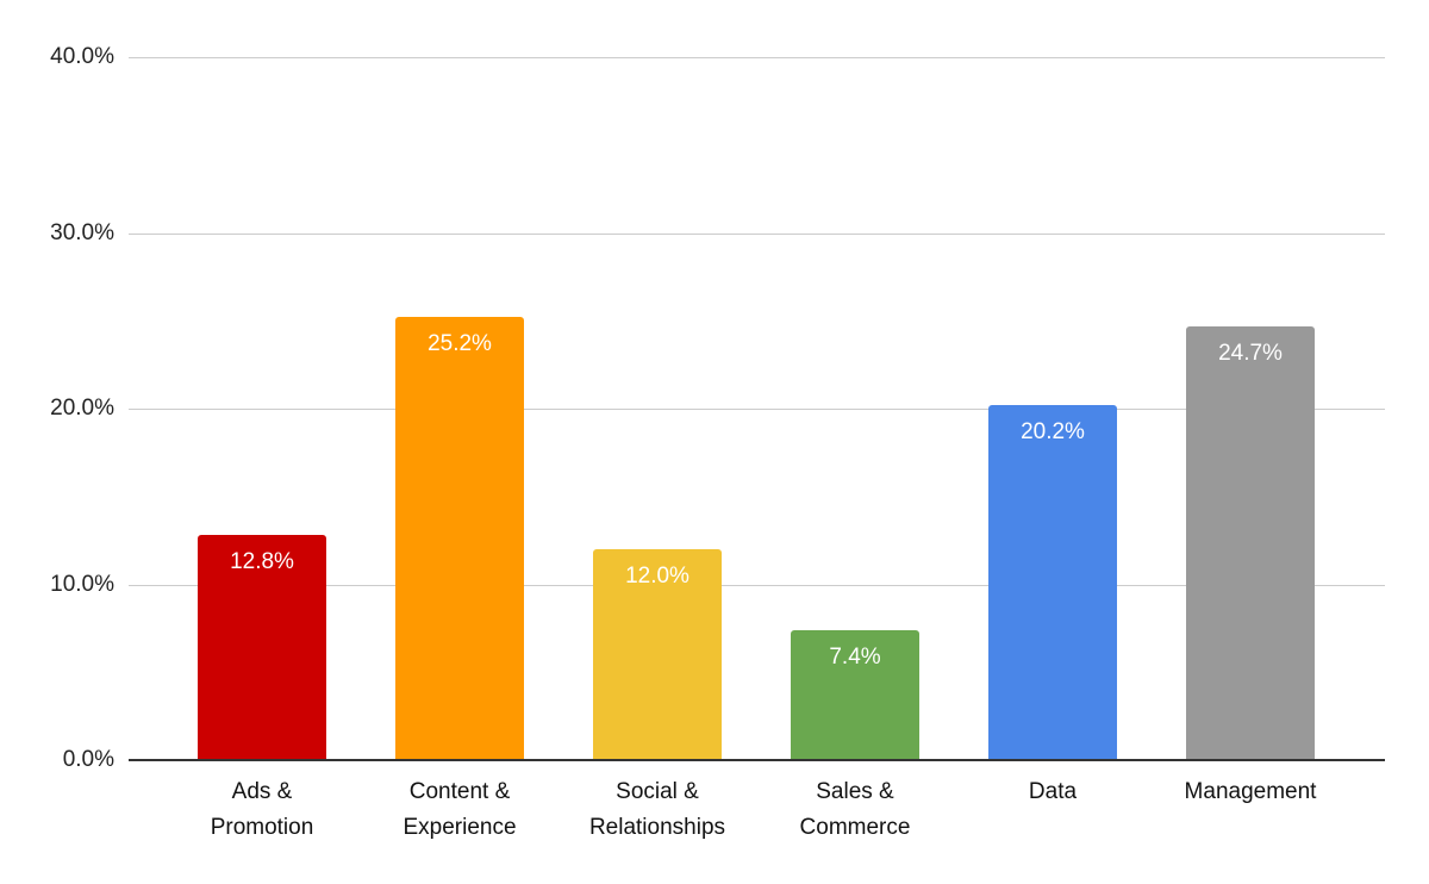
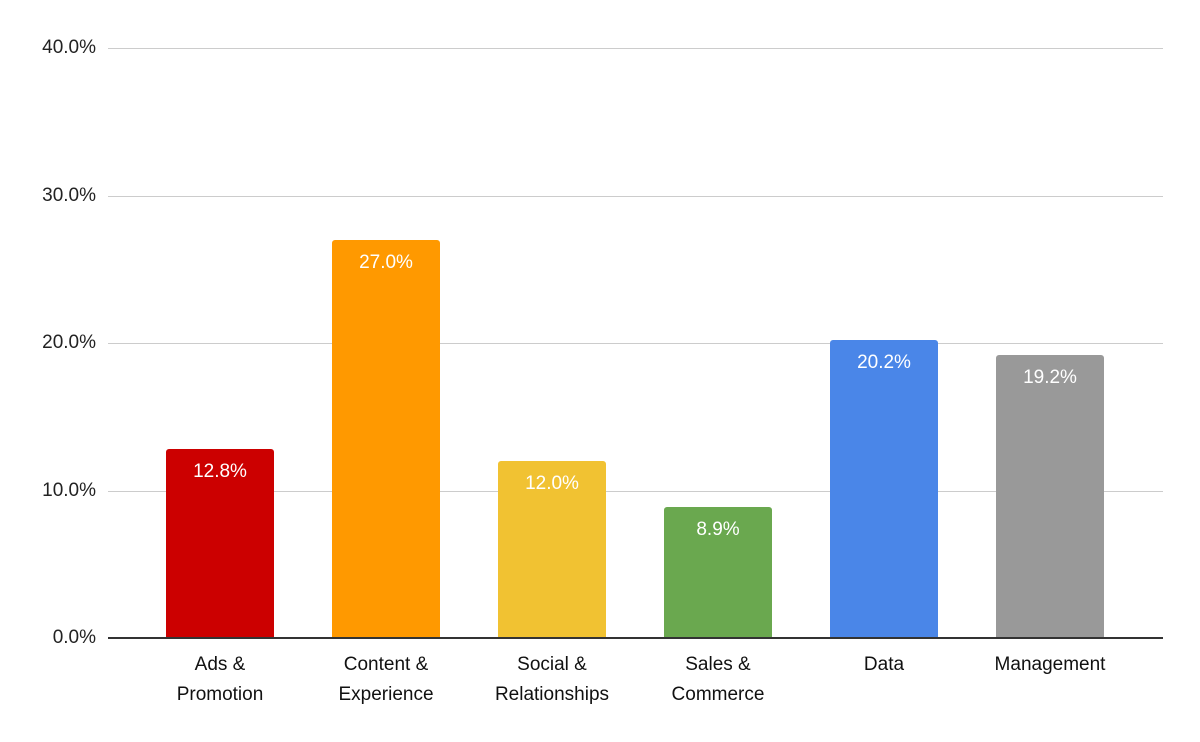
Content & Experience: 25.2% -> 27.0%
Sales & Commerce: 7.4% -> 8.9%
Management: 24.7% -> 19.2%
